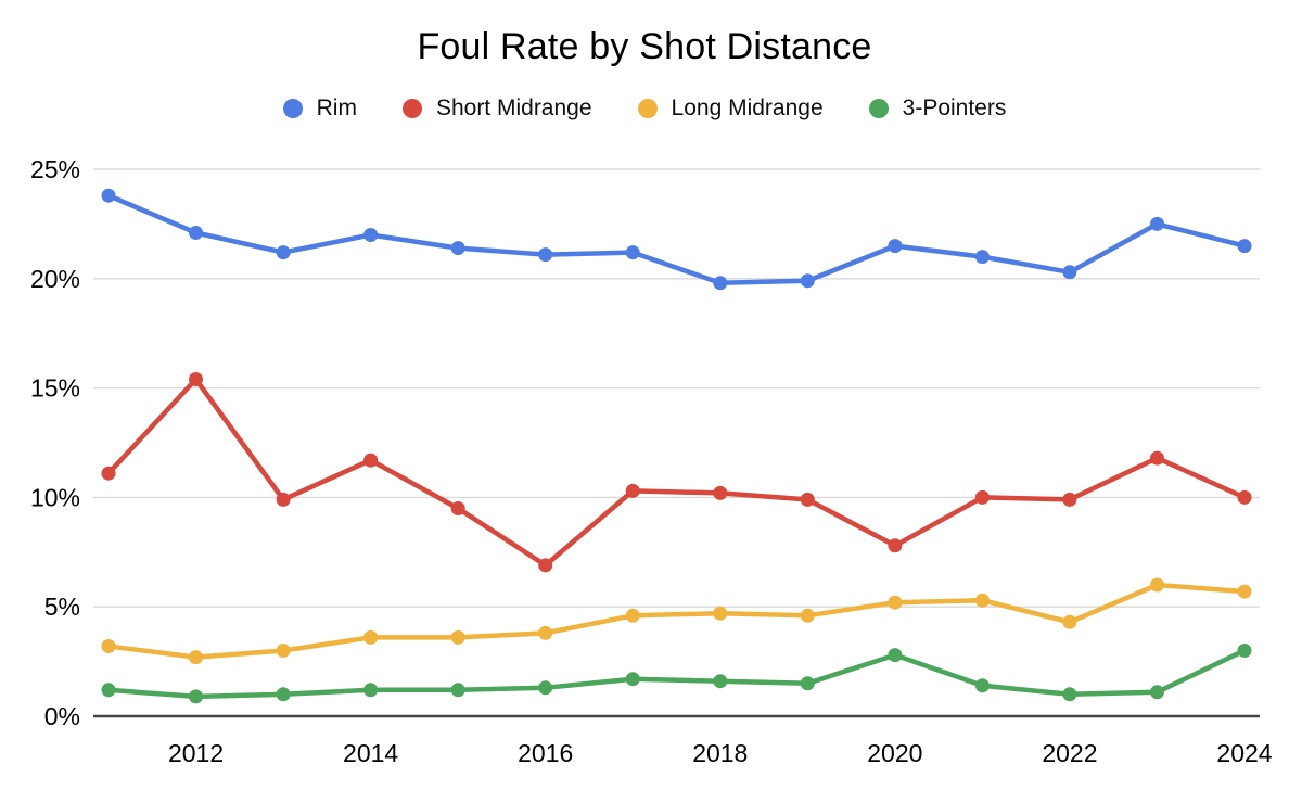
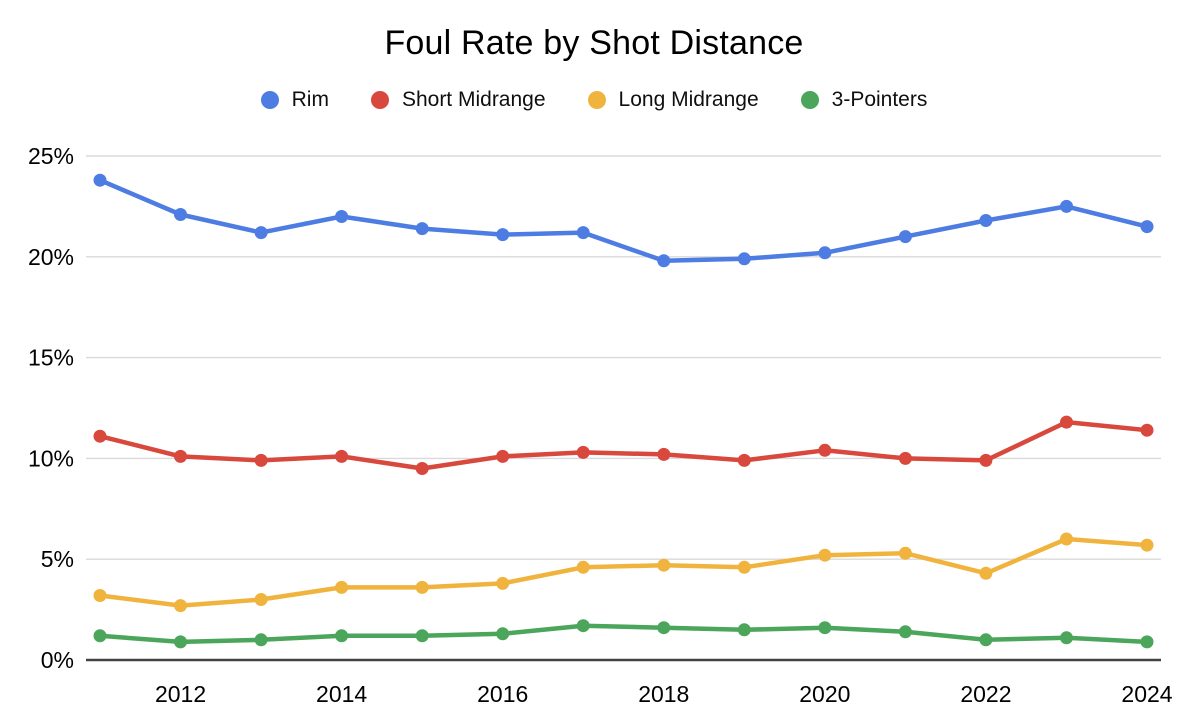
Short Midrange/2012: 15.4% -> 10.1%
Short Midrange/2014: 11.7% -> 10.1%
Short Midrange/2016: 6.9% -> 10.1%
Rim/2020: 21.5% -> 20.2%
Short Midrange/2020: 7.8% -> 10.4%
3-Pointers/2020: 2.8% -> 1.6%
Rim/2022: 20.3% -> 21.8%
Short Midrange/2024: 10.0% -> 11.4%
3-Pointers/2024: 3.0% -> 0.9%
